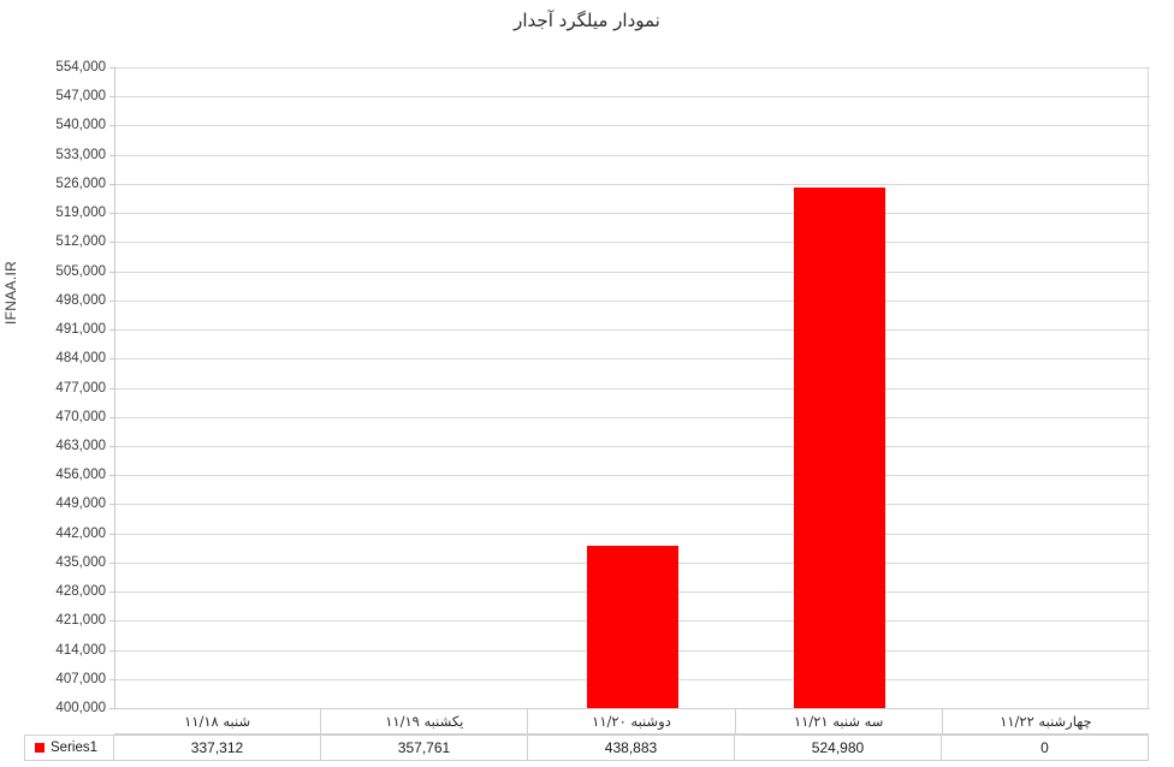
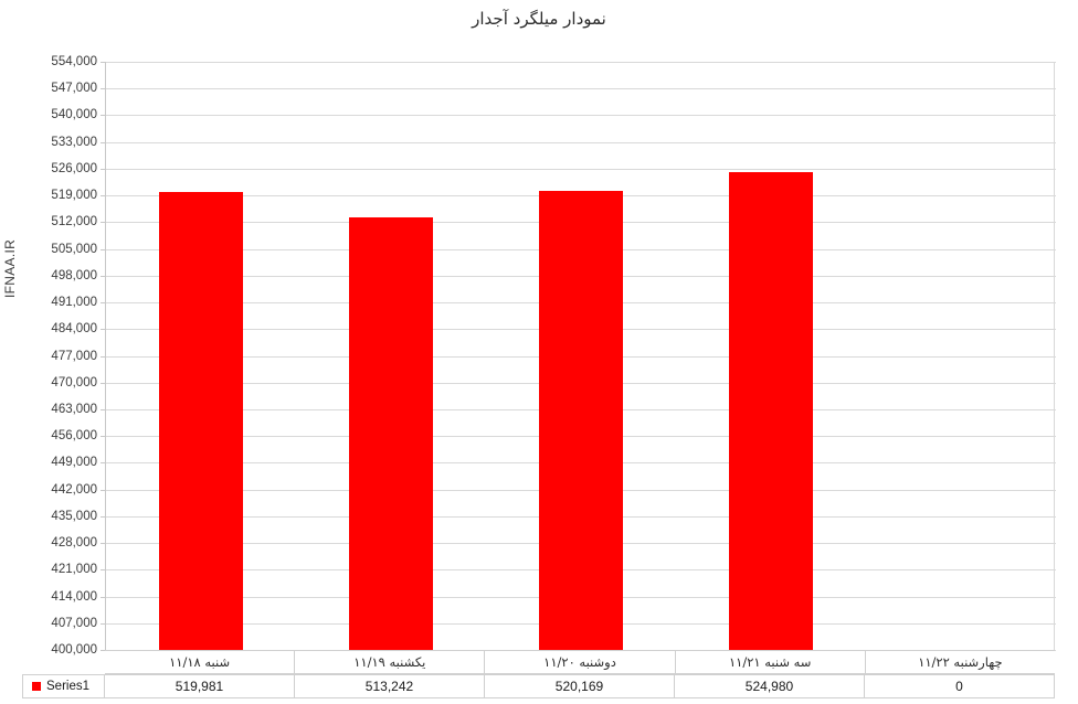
شنبه ۱۱/۱۸: 337,312 -> 519,981
یکشنبه ۱۱/۱۹: 357,761 -> 513,242
دوشنبه ۱۱/۲۰: 438,883 -> 520,169
